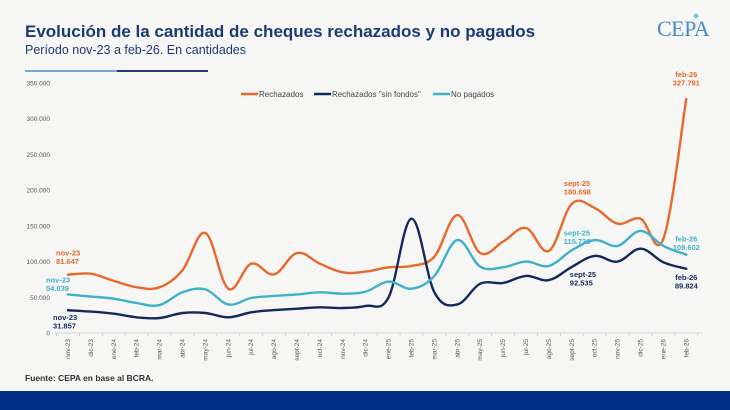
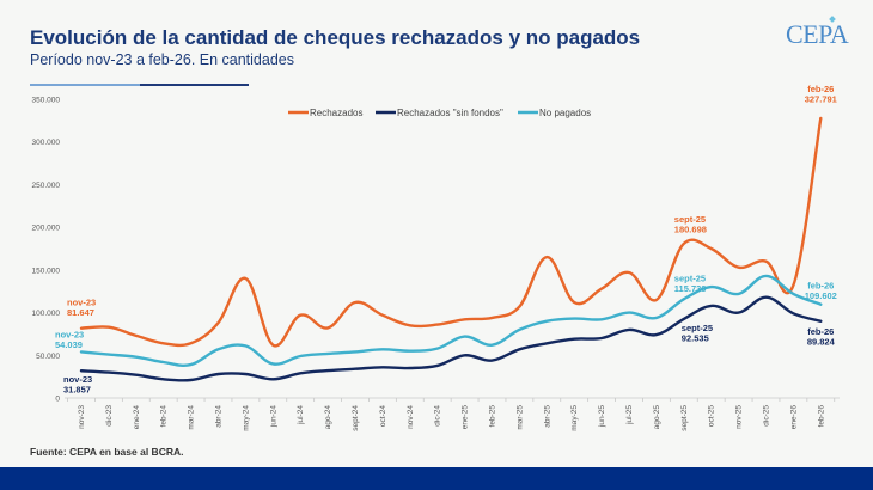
Rechazados "sin fondos"/feb-25: 160000 -> 40000
Rechazados "sin fondos"/abr-25: 40000 -> 60000
No pagados/abr-25: 130000 -> 90000
